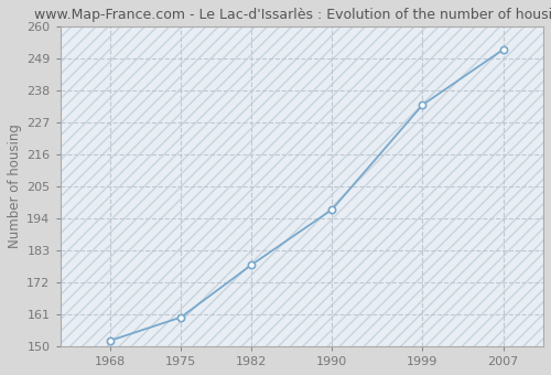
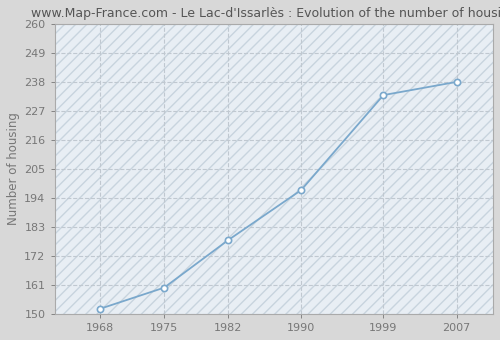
2007: 252 -> 238
